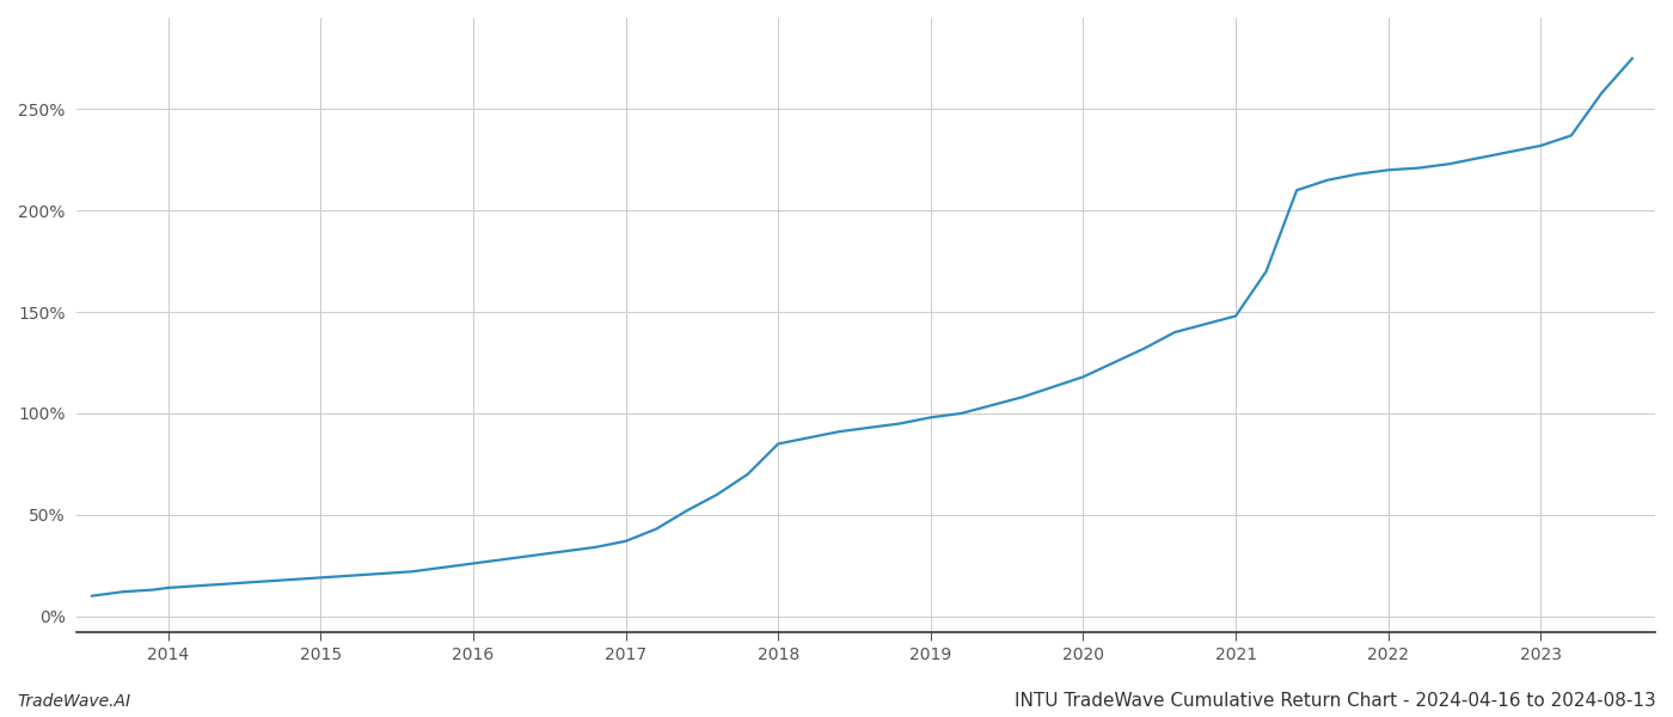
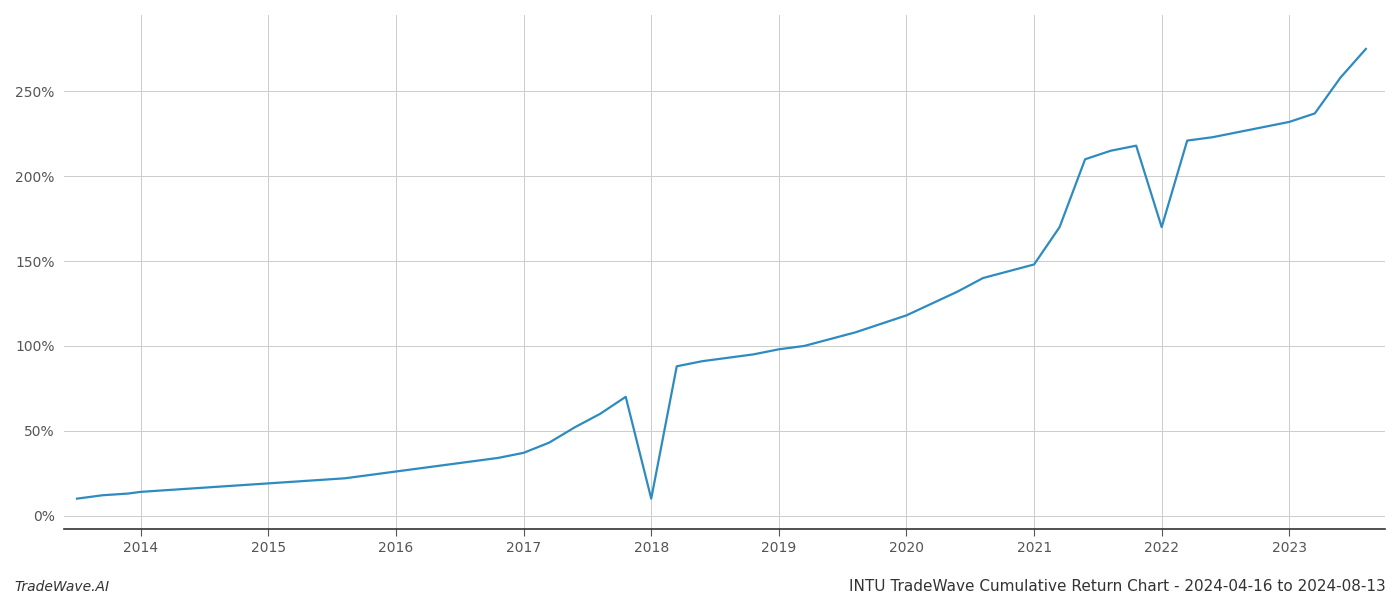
2018: 85% -> 10%
2022: 220% -> 170%
